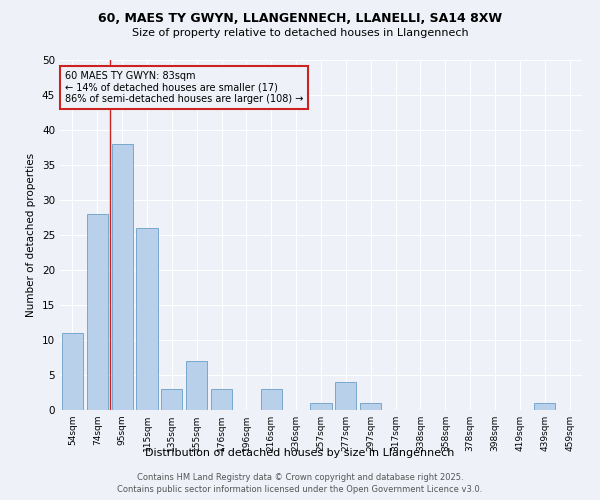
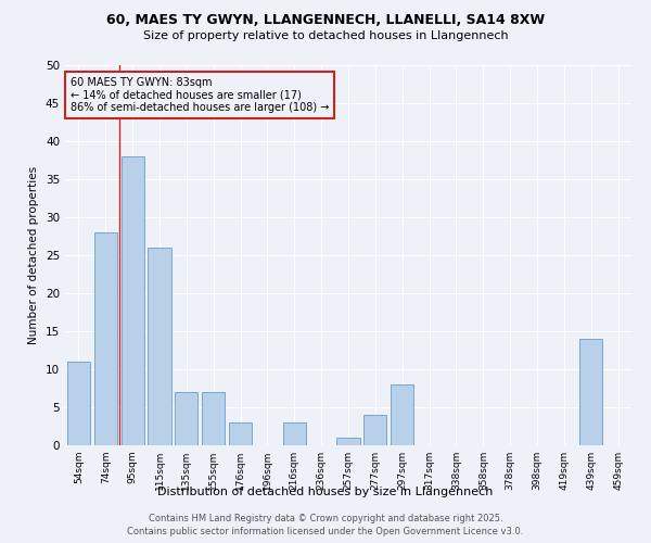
135sqm: 3 -> 7
297sqm: 1 -> 8
439sqm: 1 -> 14
